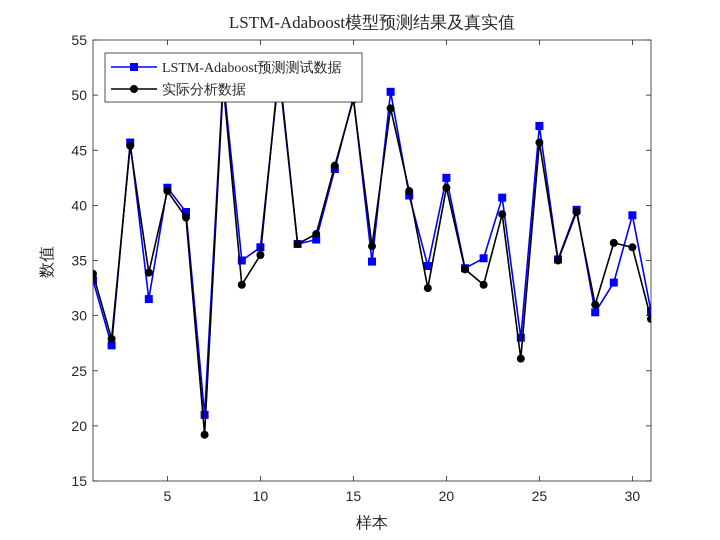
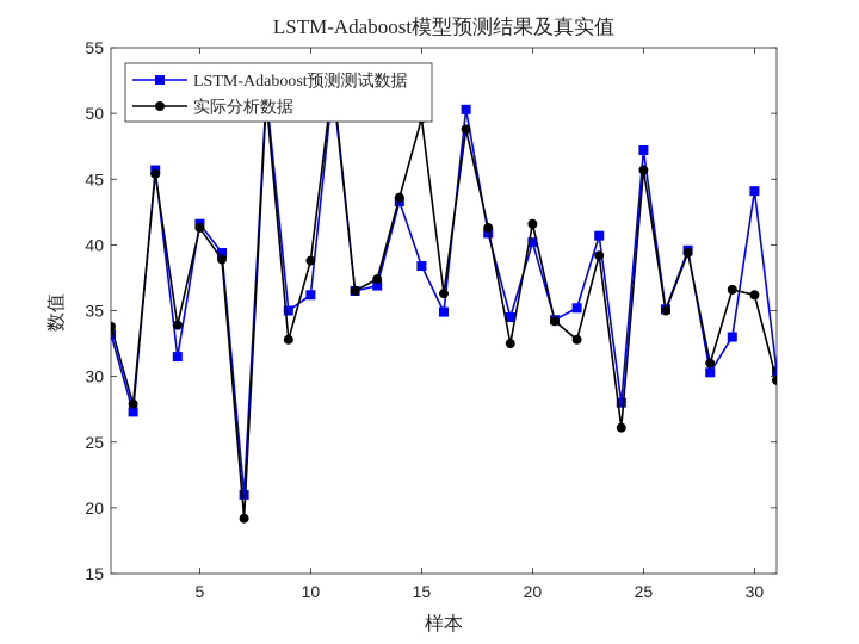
实际分析数据/10: 35.5 -> 38.8
LSTM-Adaboost预测测试数据/15: 49.8 -> 38.4
LSTM-Adaboost预测测试数据/20: 42.5 -> 40.2
LSTM-Adaboost预测测试数据/30: 39.1 -> 44.1
